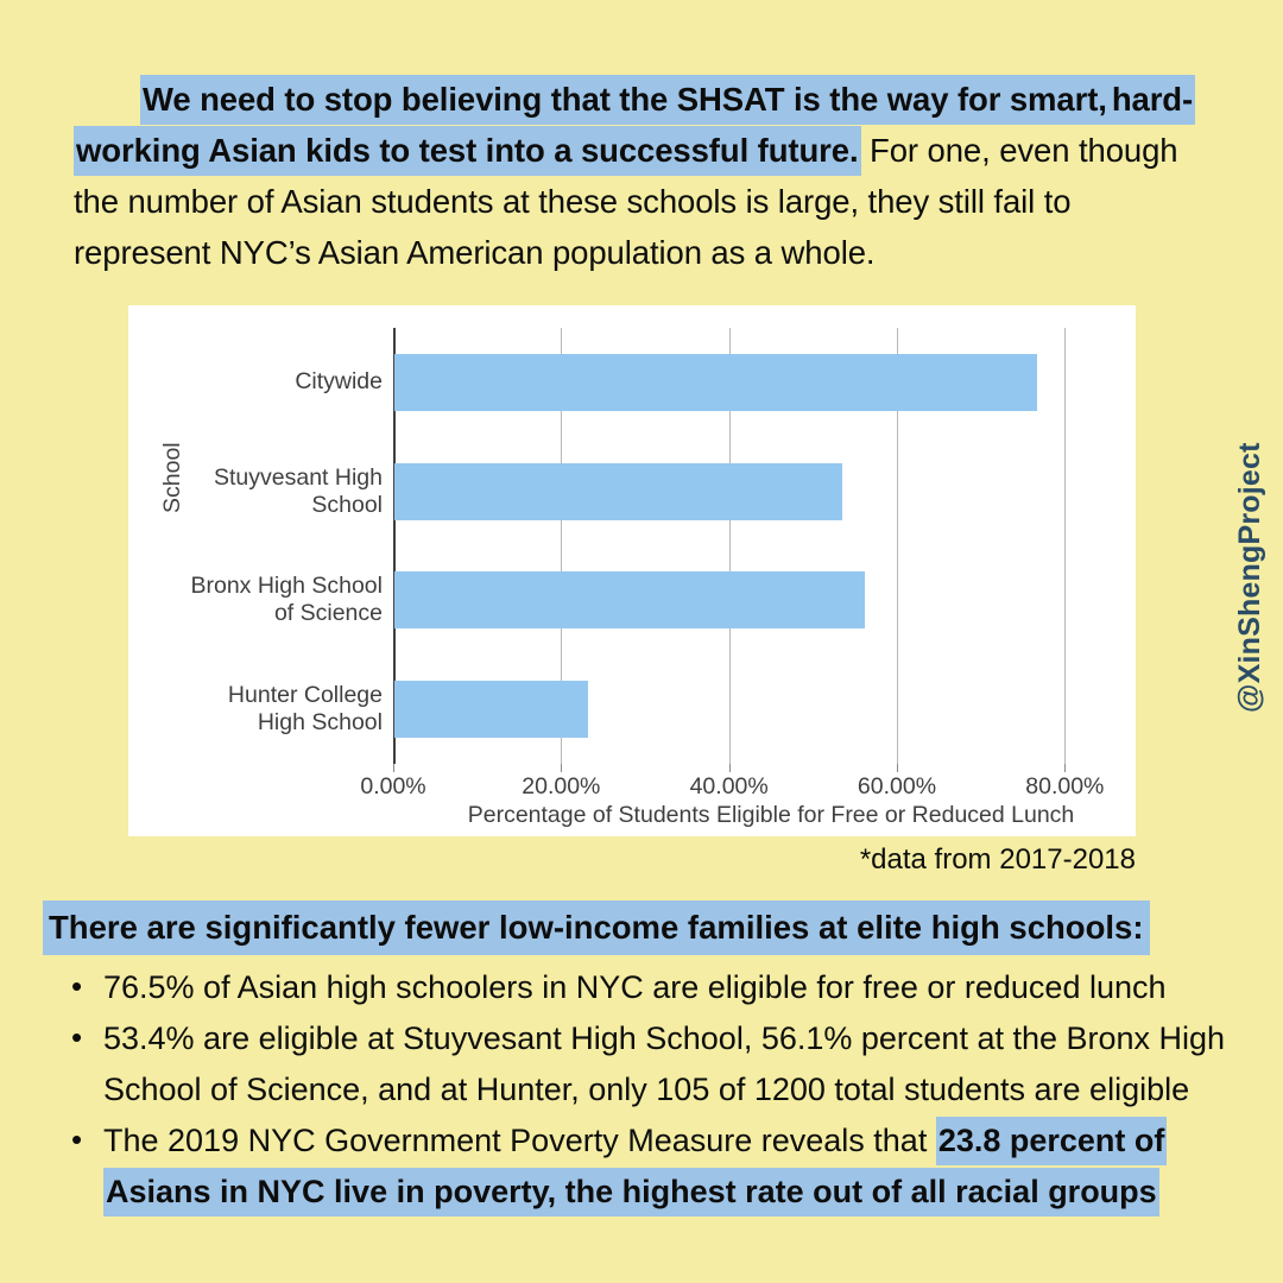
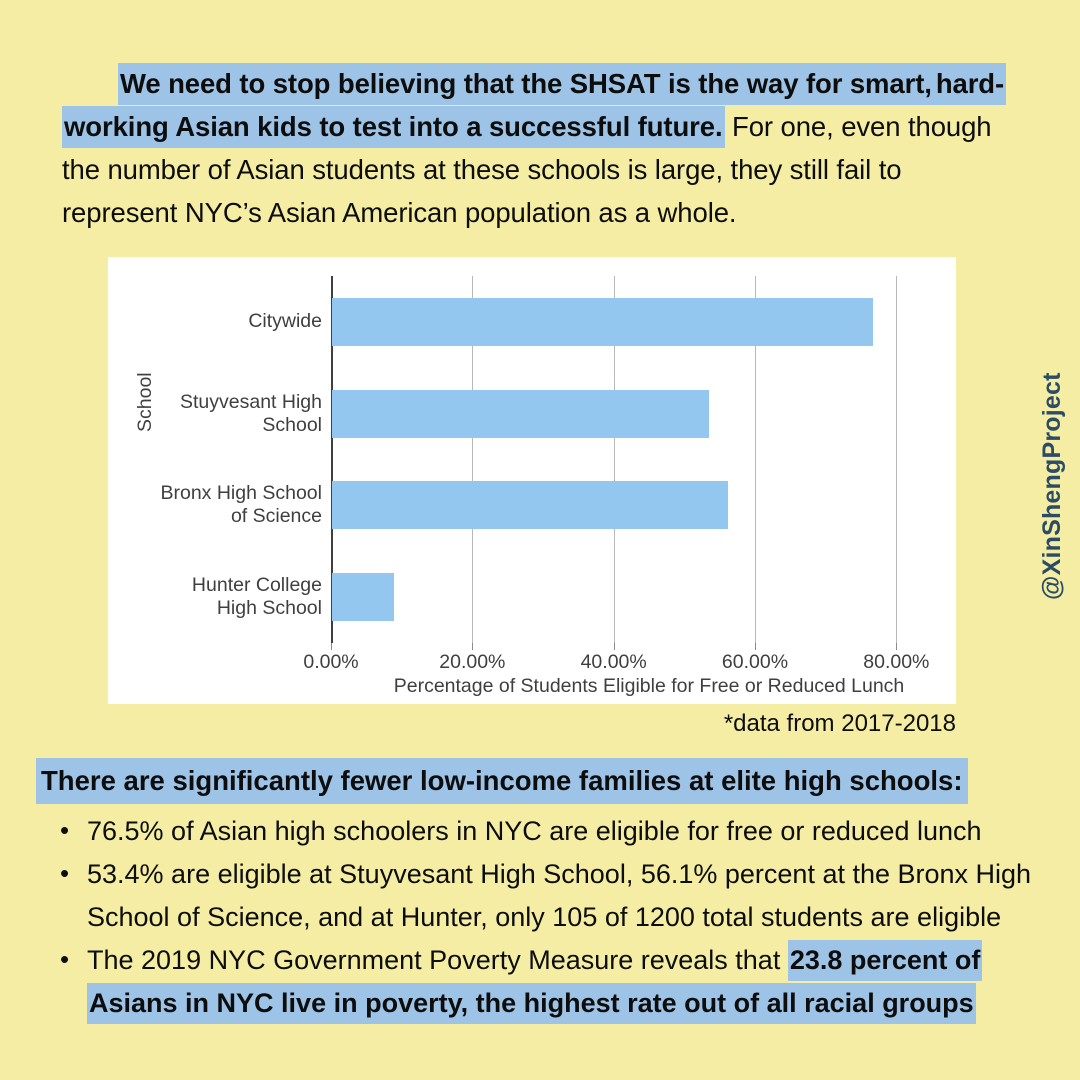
Hunter College High School: 23% -> 9%
